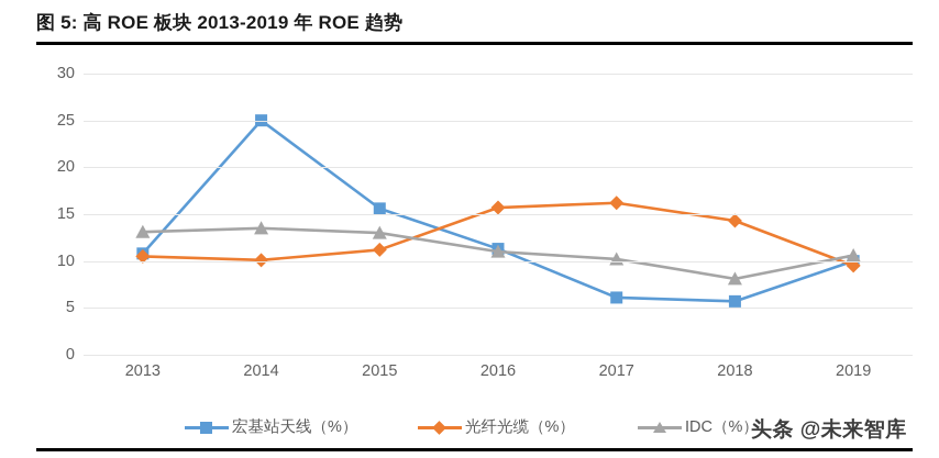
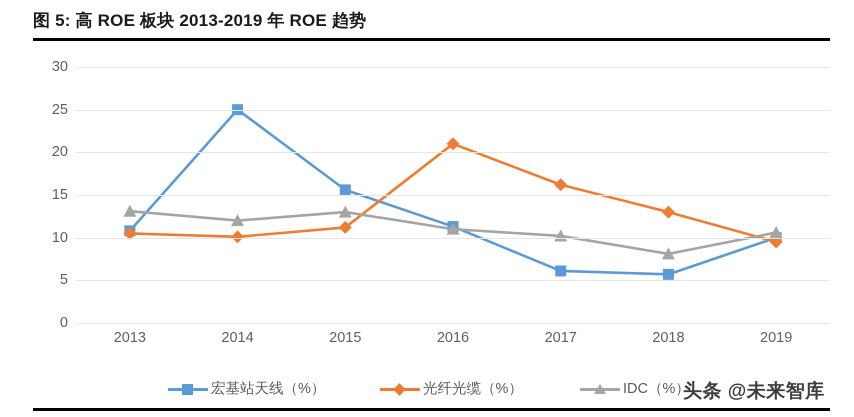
IDC（%）/2014: 14 -> 12
光纤光缆（%）/2016: 16 -> 21
光纤光缆（%）/2018: 14 -> 13
